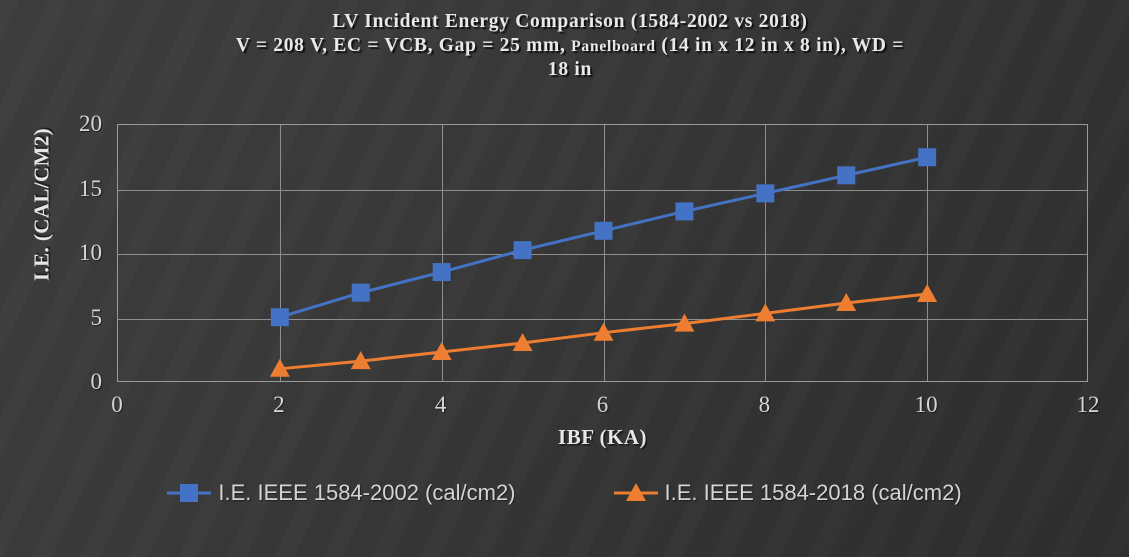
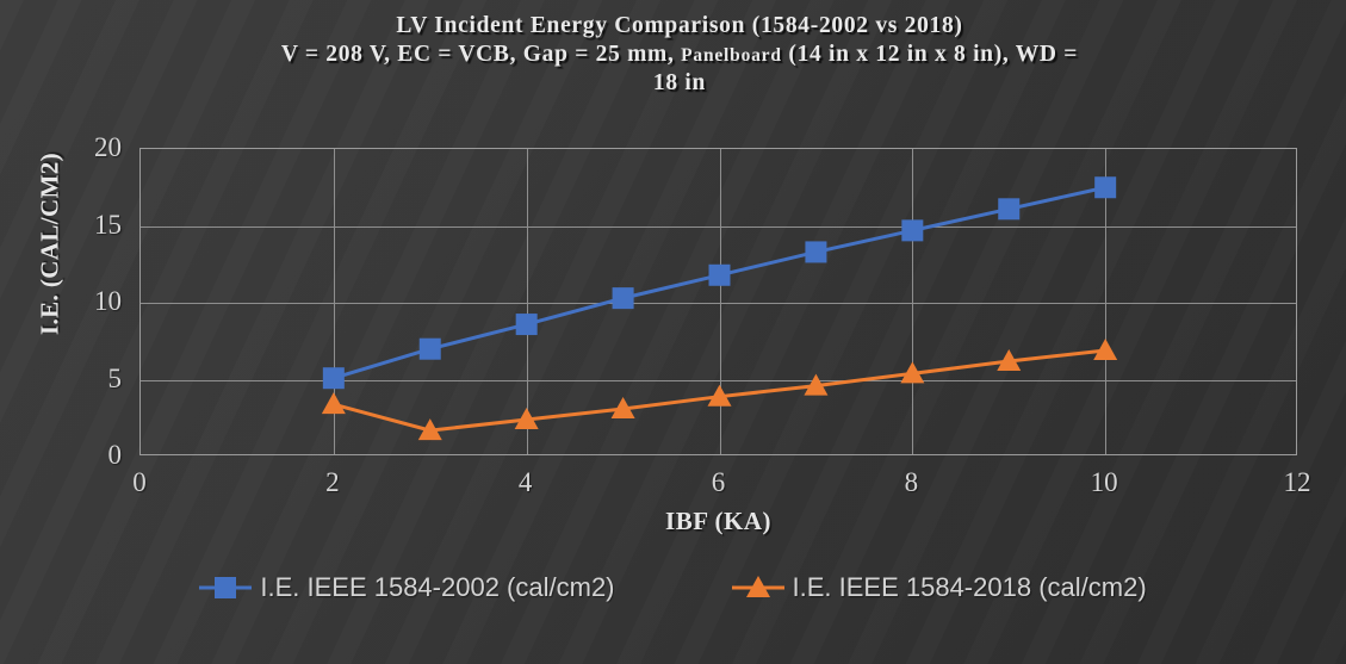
I.E. IEEE 1584-2018 (cal/cm2)/2: 1.1 -> 3.4
